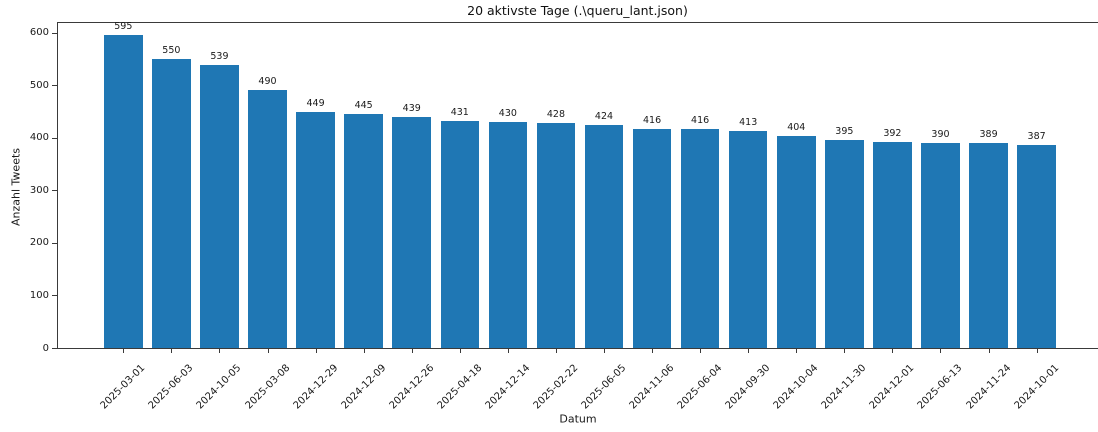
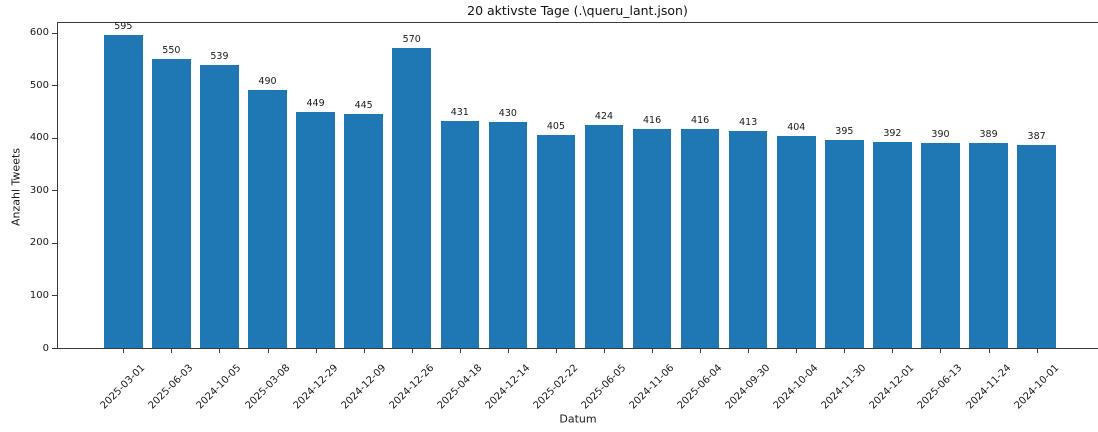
2024-12-26: 439 -> 570
2025-02-22: 428 -> 405
